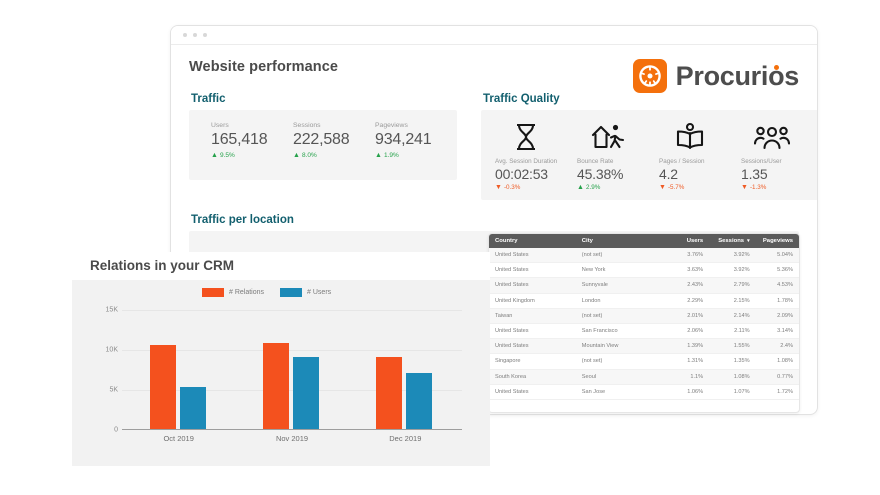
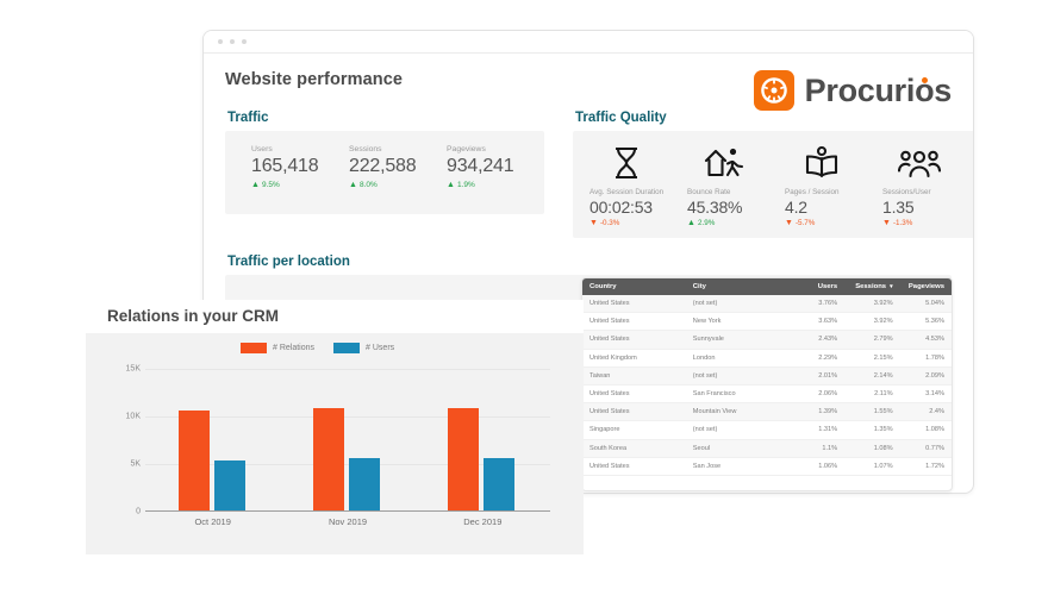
# Users/Nov 2019: 9K -> 6K
# Relations/Dec 2019: 9K -> 11K
# Users/Dec 2019: 7K -> 6K
